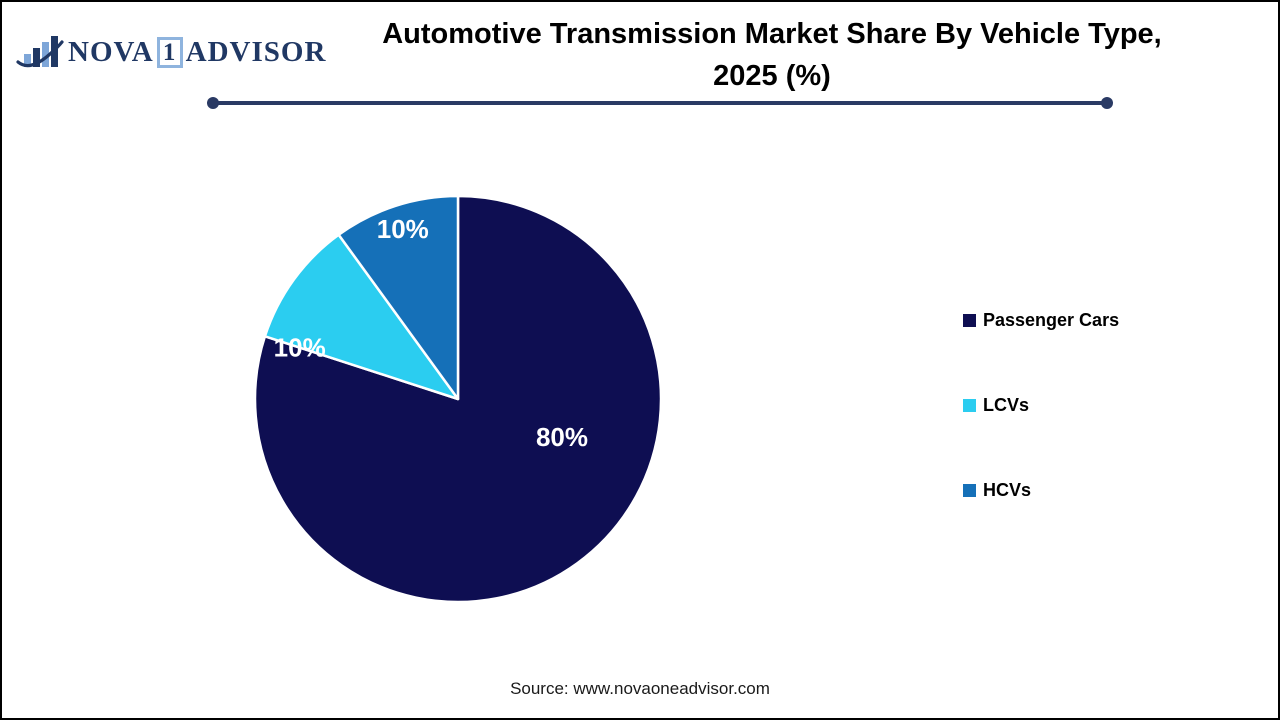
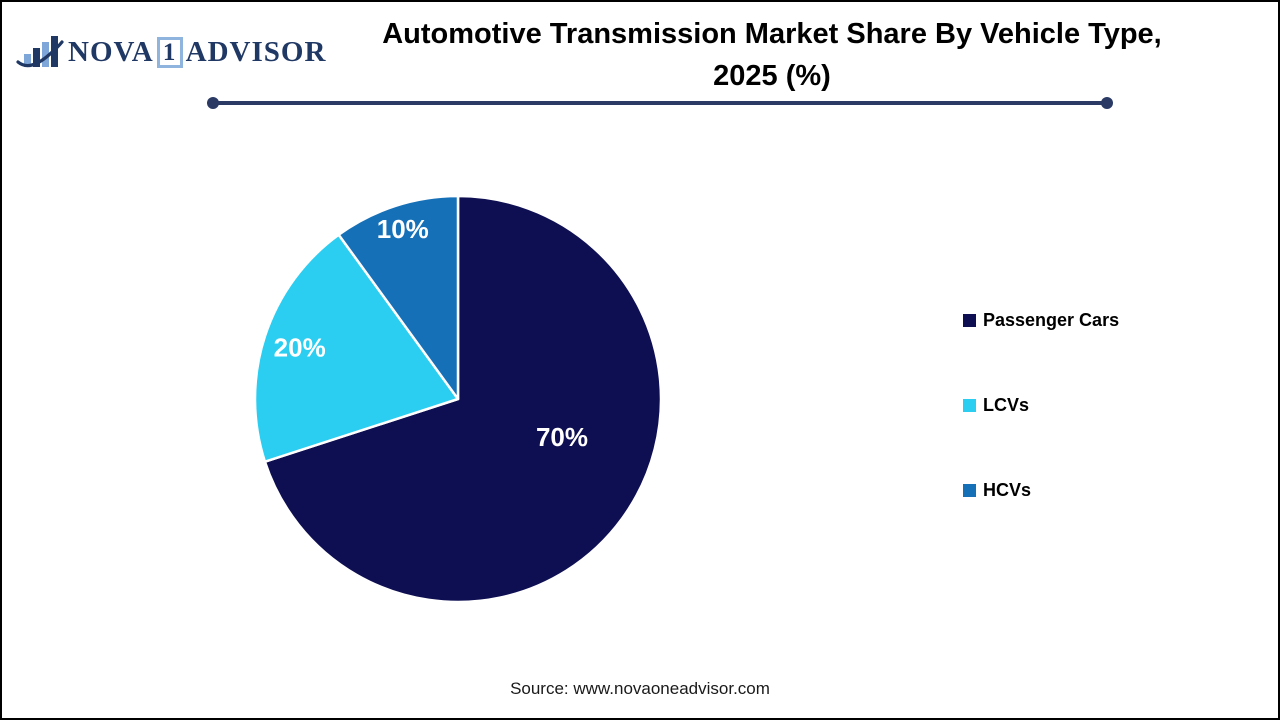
Passenger Cars: 80% -> 70%
LCVs: 10% -> 20%
